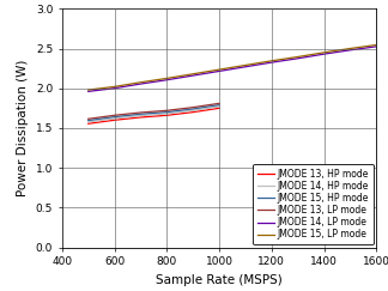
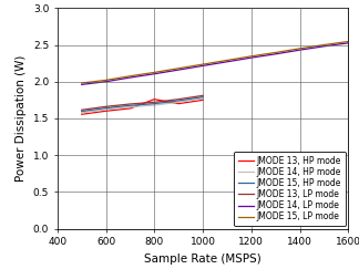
JMODE 13, HP mode/800: 1.66 -> 1.76
